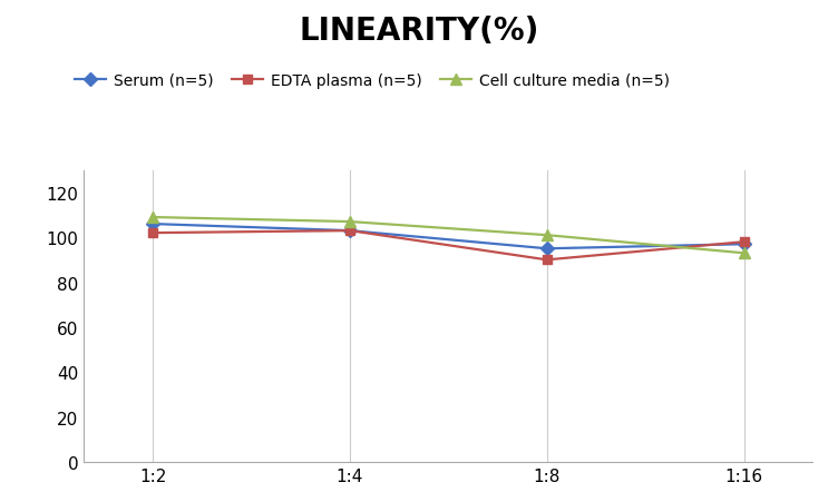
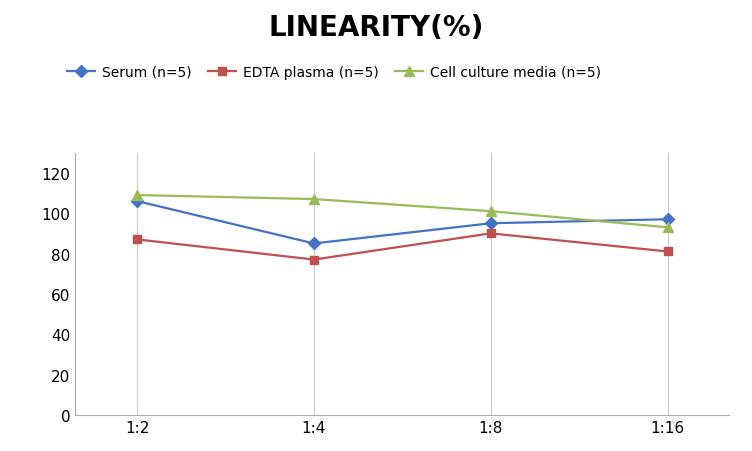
EDTA plasma (n=5)/1:2: 102 -> 87
Serum (n=5)/1:4: 103 -> 85
EDTA plasma (n=5)/1:4: 103 -> 77
EDTA plasma (n=5)/1:16: 98 -> 81
